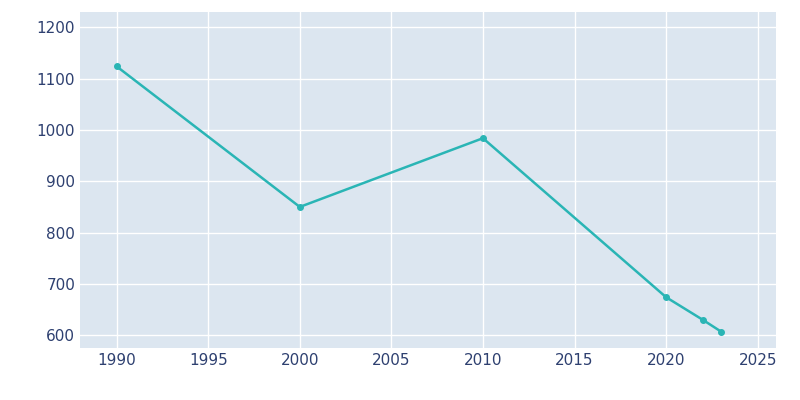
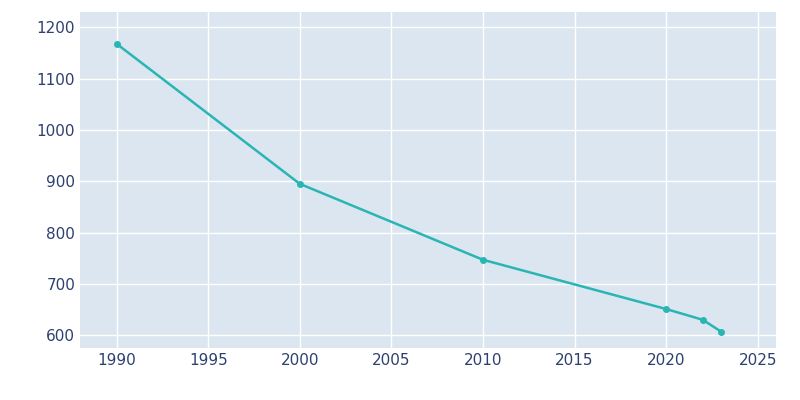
1990: 1124 -> 1168
2000: 850 -> 895
2010: 984 -> 747
2020: 674 -> 651
